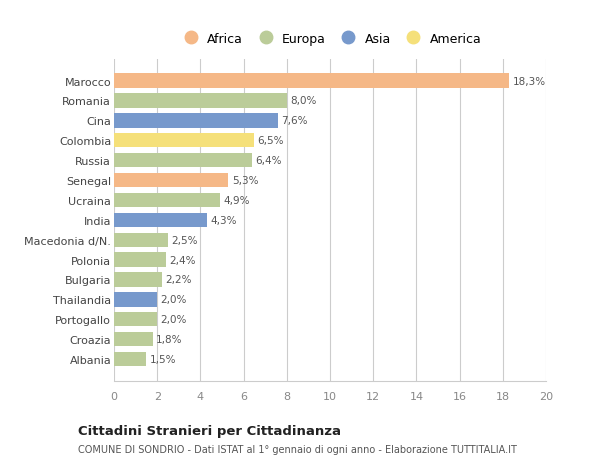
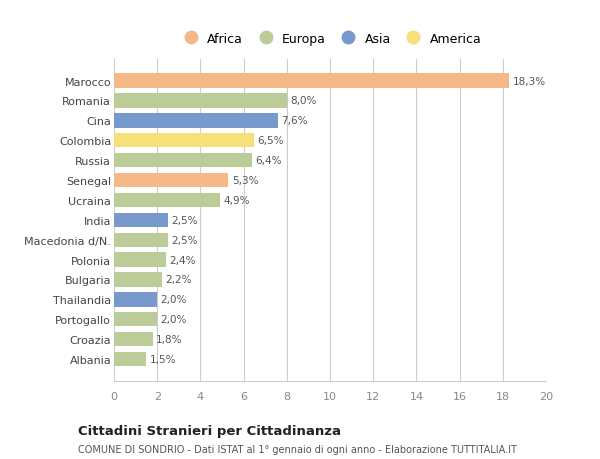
India: 4,3% -> 2,5%
